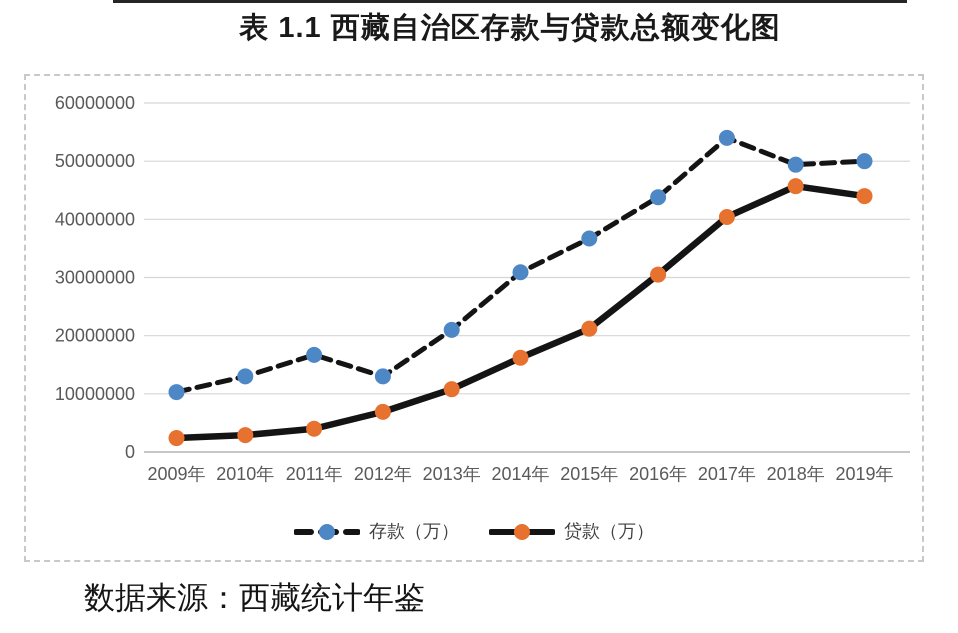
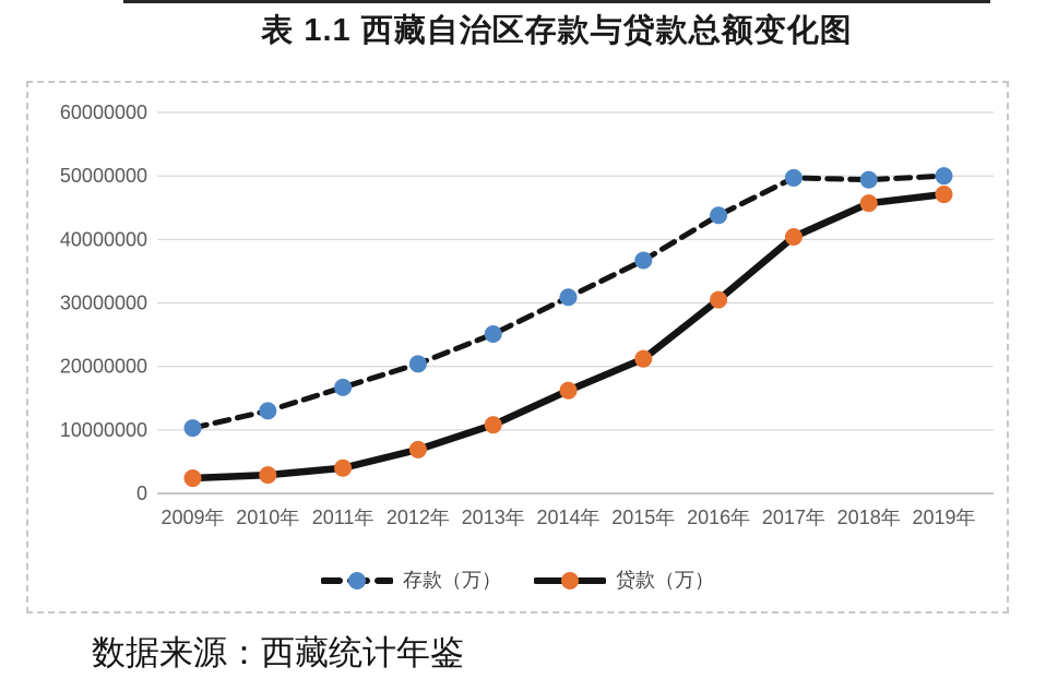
存款（万）/2012年: 13000000 -> 20000000
存款（万）/2013年: 21000000 -> 25000000
存款（万）/2017年: 54000000 -> 50000000
贷款（万）/2019年: 44000000 -> 47000000
